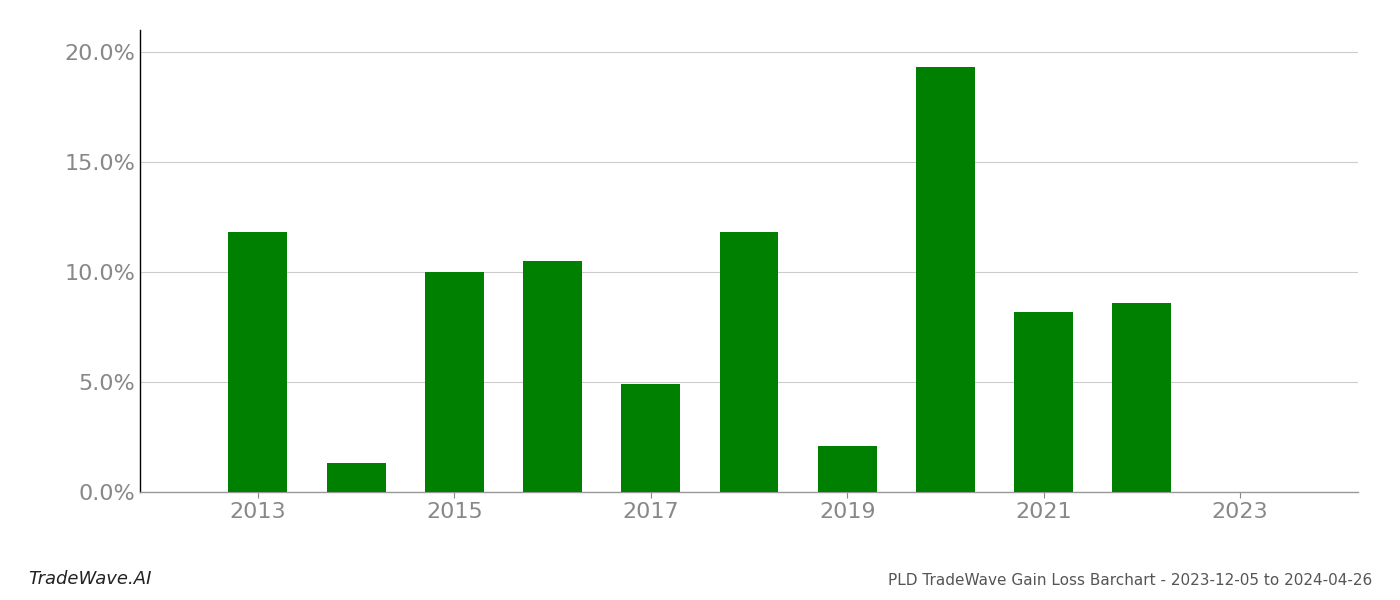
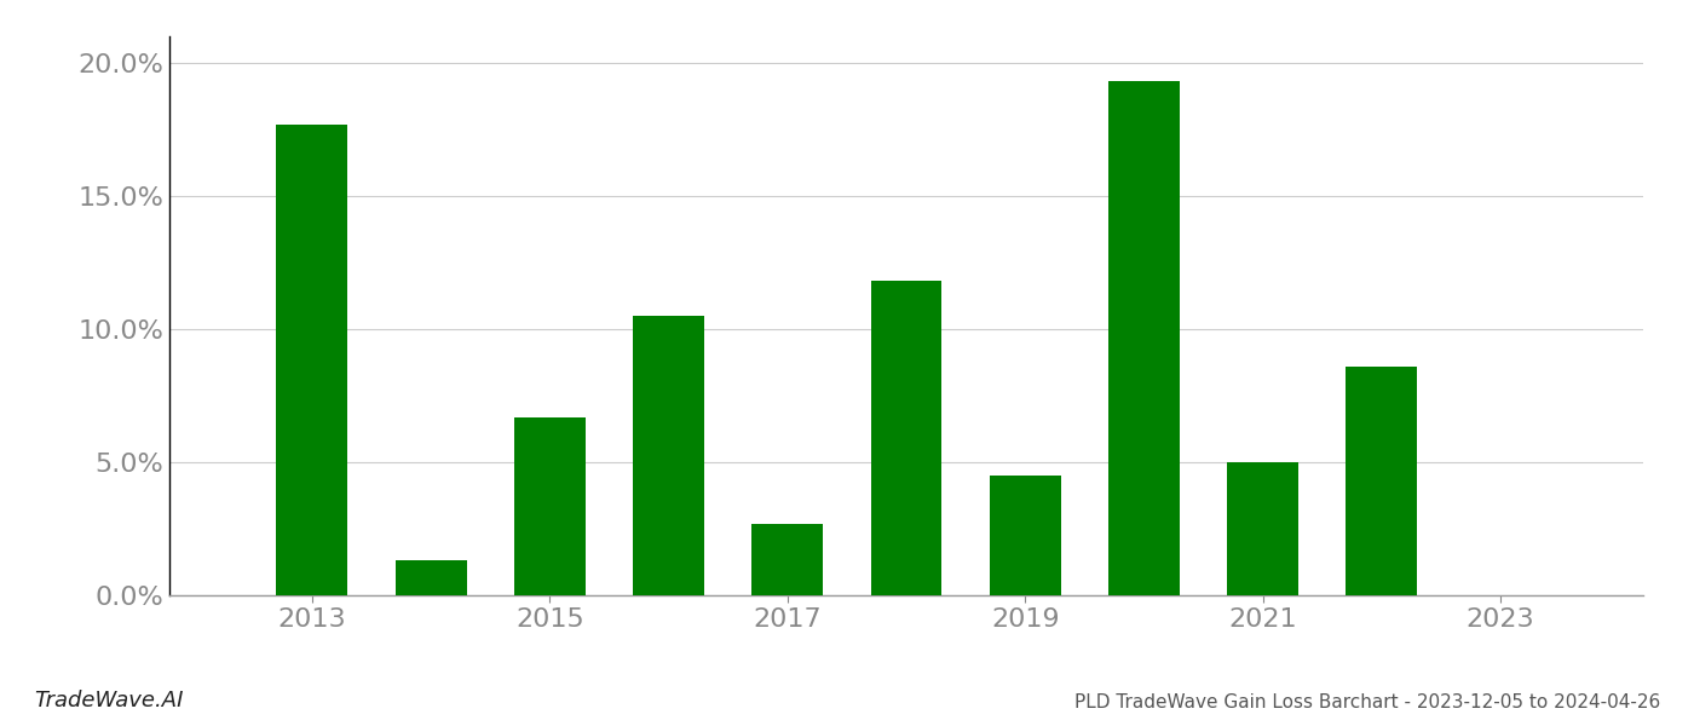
2013: 11.8% -> 17.7%
2015: 10.0% -> 6.7%
2017: 4.9% -> 2.7%
2019: 2.1% -> 4.5%
2021: 8.2% -> 5.0%
